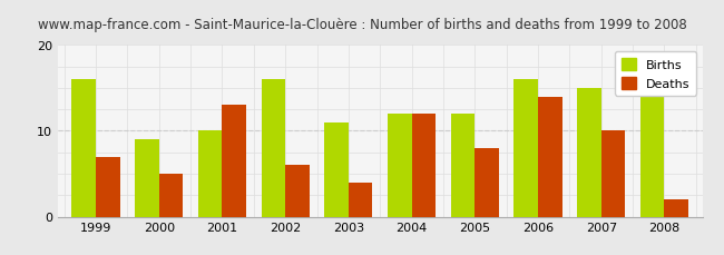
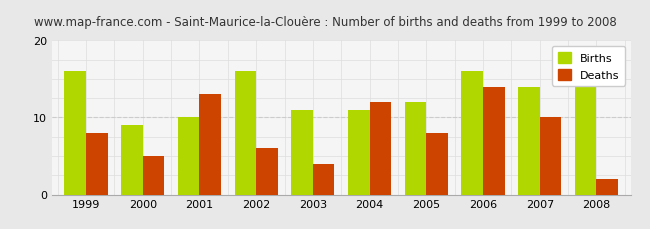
Deaths/1999: 7 -> 8
Births/2004: 12 -> 11
Births/2007: 15 -> 14
